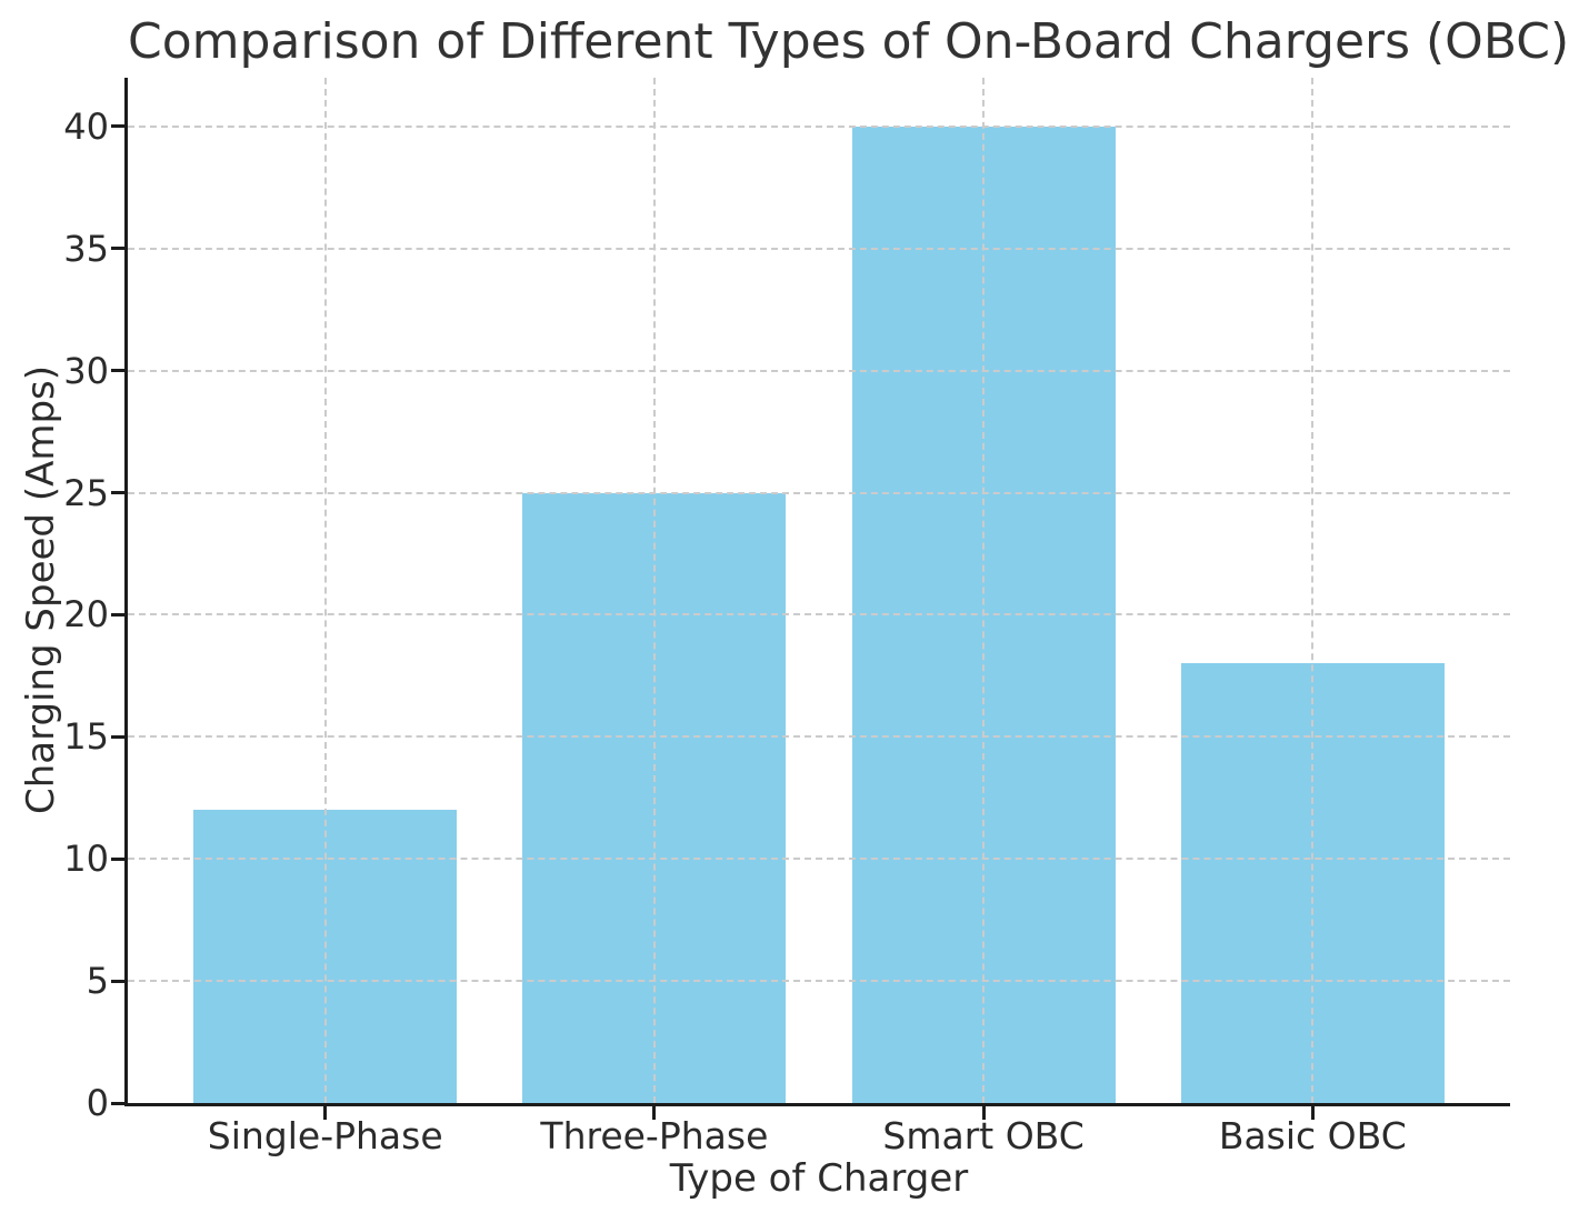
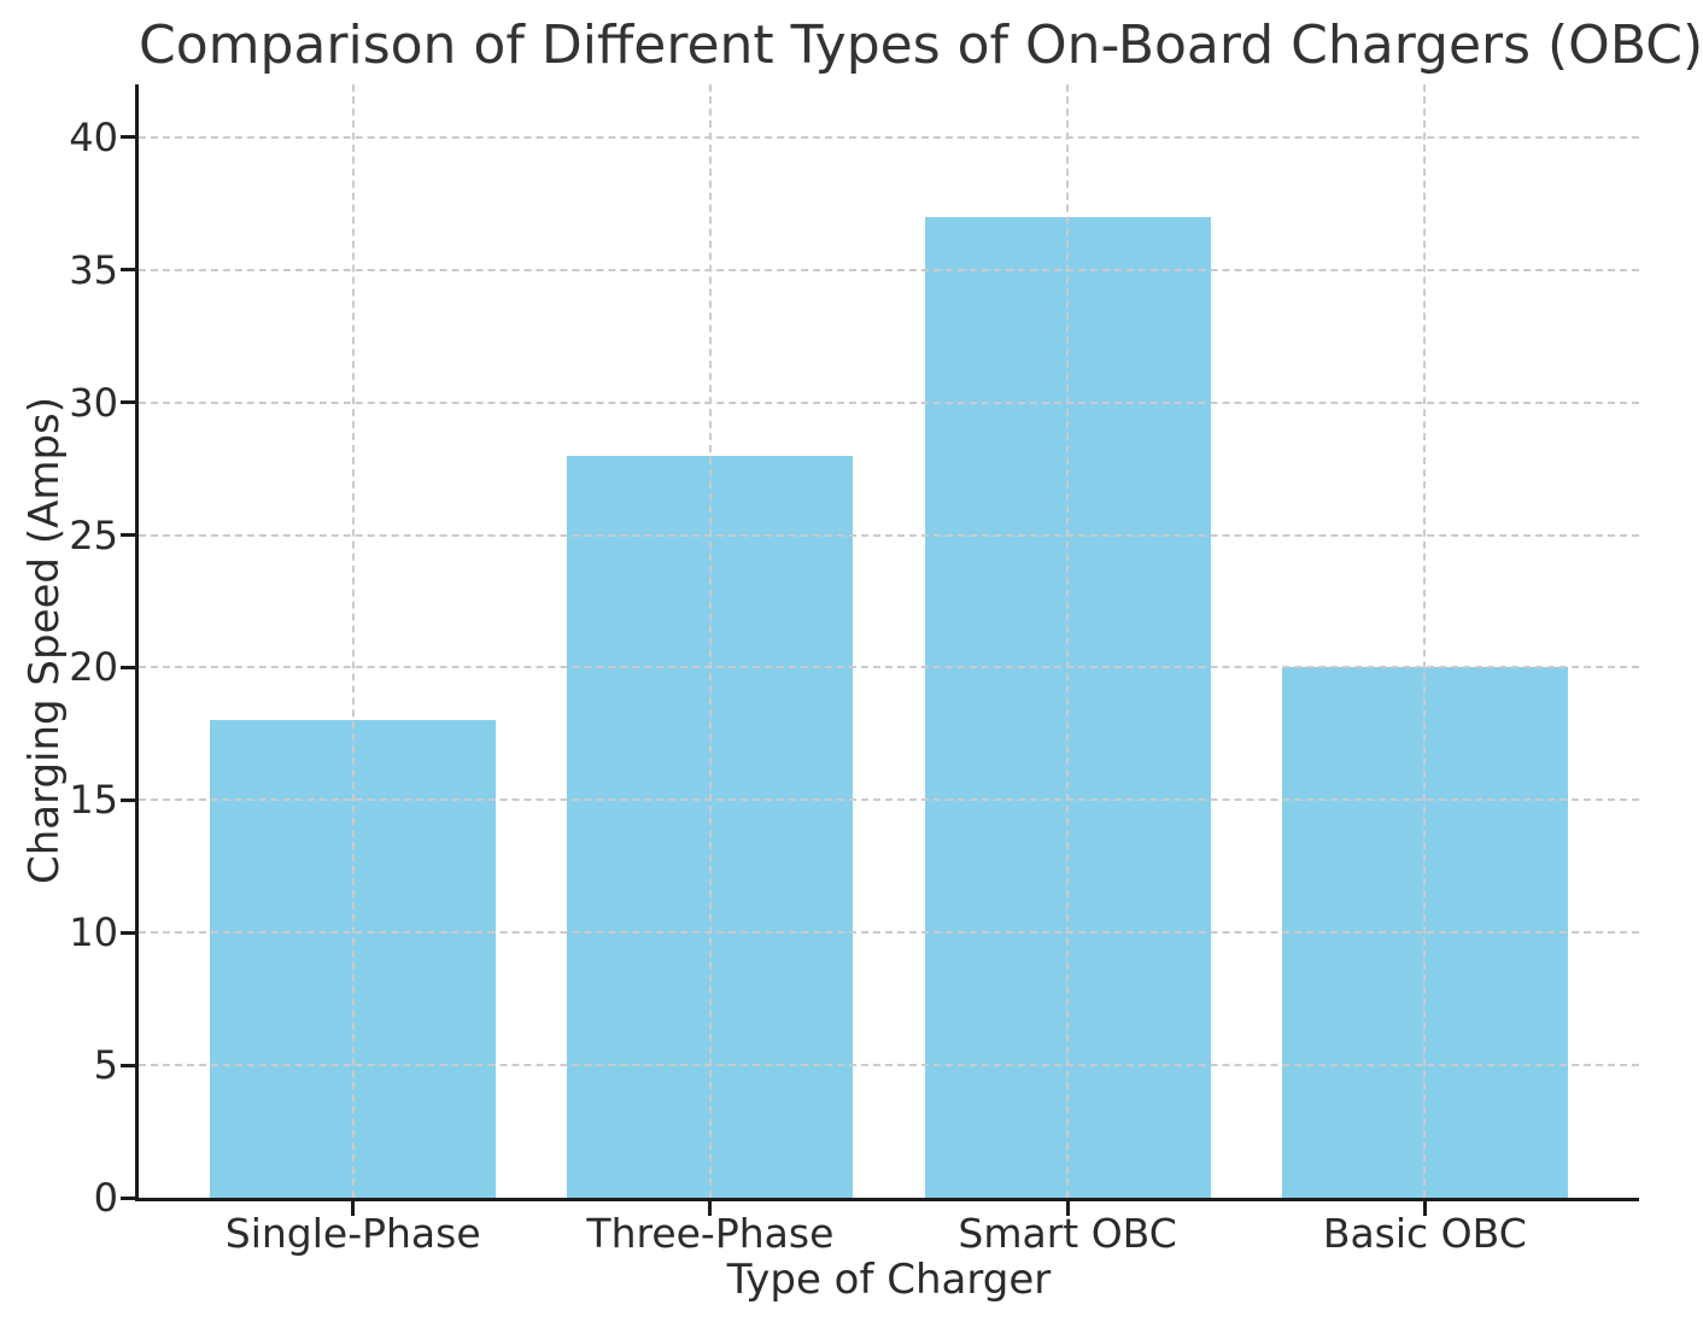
Single-Phase: 12 -> 18
Three-Phase: 25 -> 28
Smart OBC: 40 -> 37
Basic OBC: 18 -> 20
